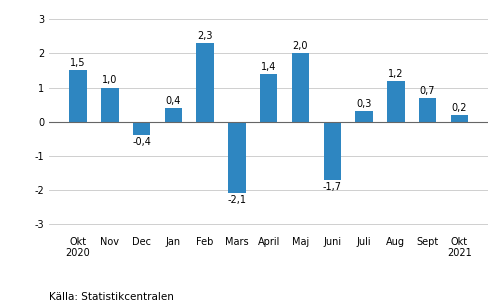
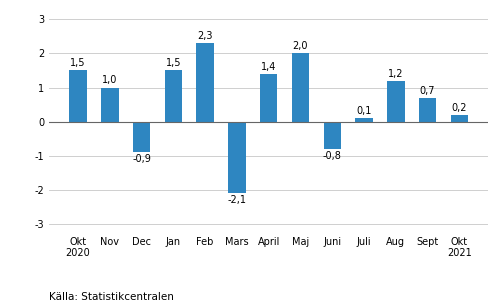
Dec: -0,4 -> -0,9
Jan: 0,4 -> 1,5
Juni: -1,7 -> -0,8
Juli: 0,3 -> 0,1
